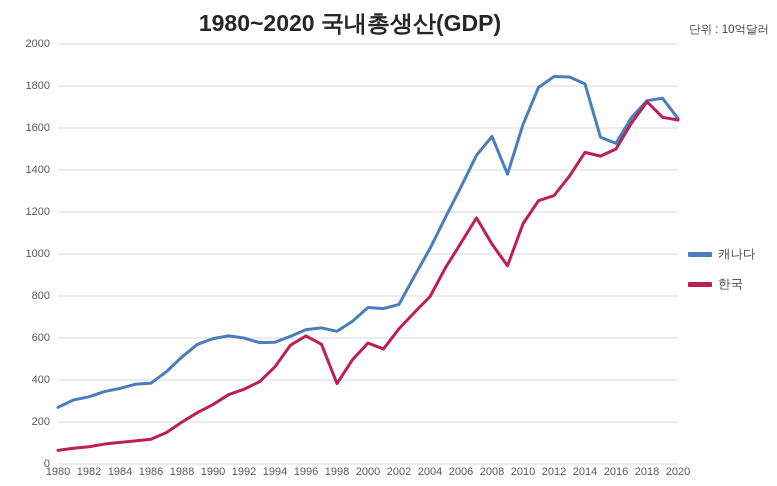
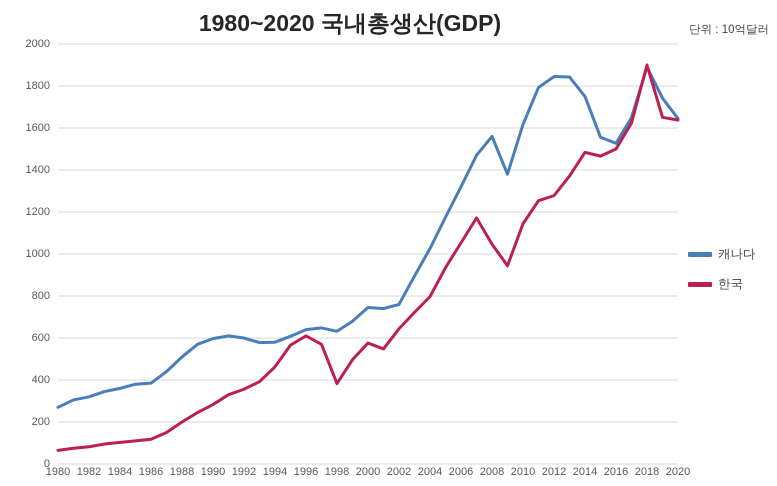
캐나다/2014: 1810 -> 1750
캐나다/2018: 1730 -> 1890
한국/2018: 1720 -> 1900
